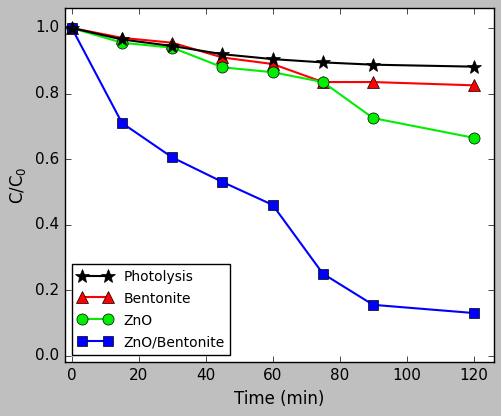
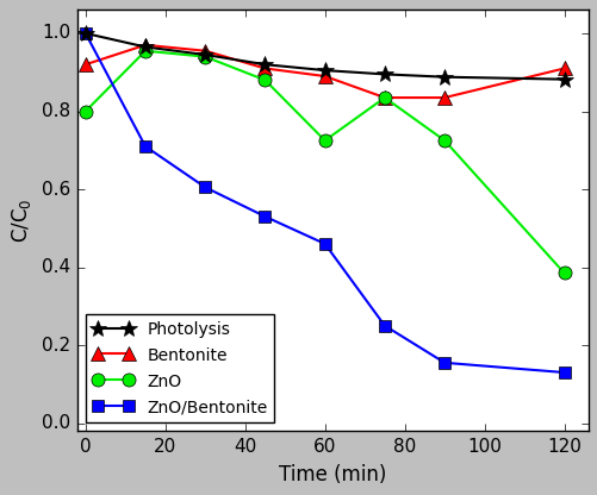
Bentonite/0: 1.000 -> 0.920
ZnO/0: 1.000 -> 0.800
ZnO/60: 0.865 -> 0.725
Bentonite/120: 0.825 -> 0.910
ZnO/120: 0.665 -> 0.385
